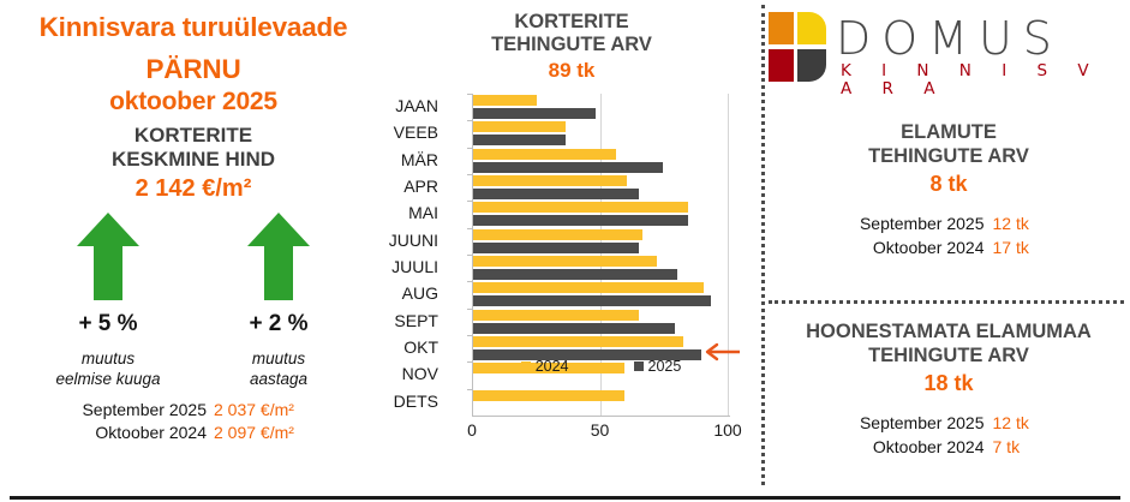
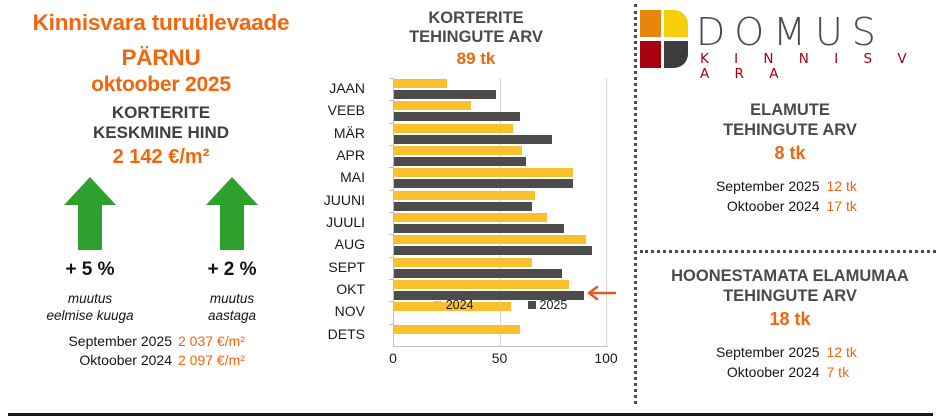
2025/VEEB: 36 -> 59
2025/APR: 65 -> 62
2024/NOV: 59 -> 55
